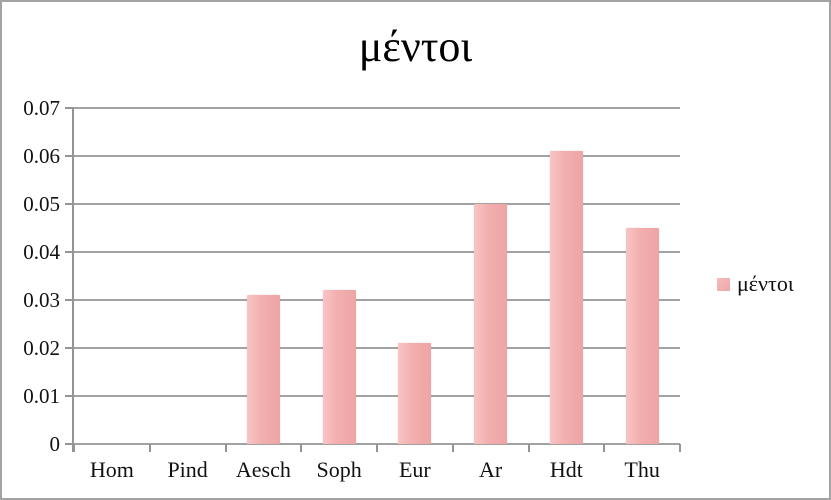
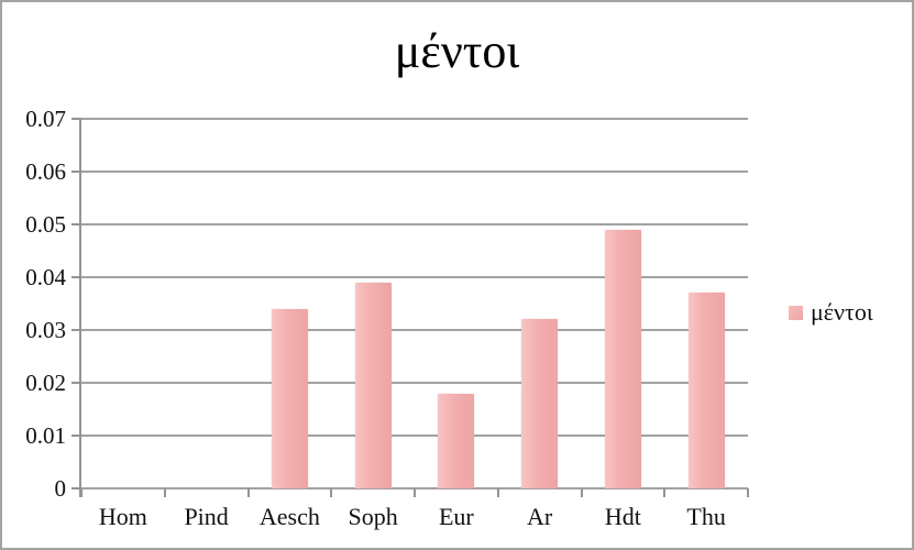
Aesch: 0.031 -> 0.034
Soph: 0.032 -> 0.039
Eur: 0.021 -> 0.018
Ar: 0.050 -> 0.032
Hdt: 0.061 -> 0.049
Thu: 0.045 -> 0.037
